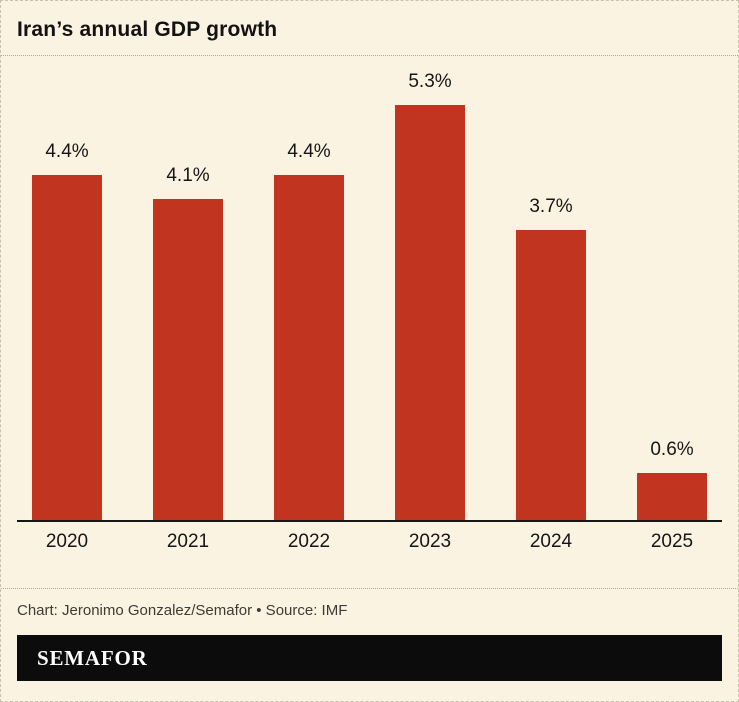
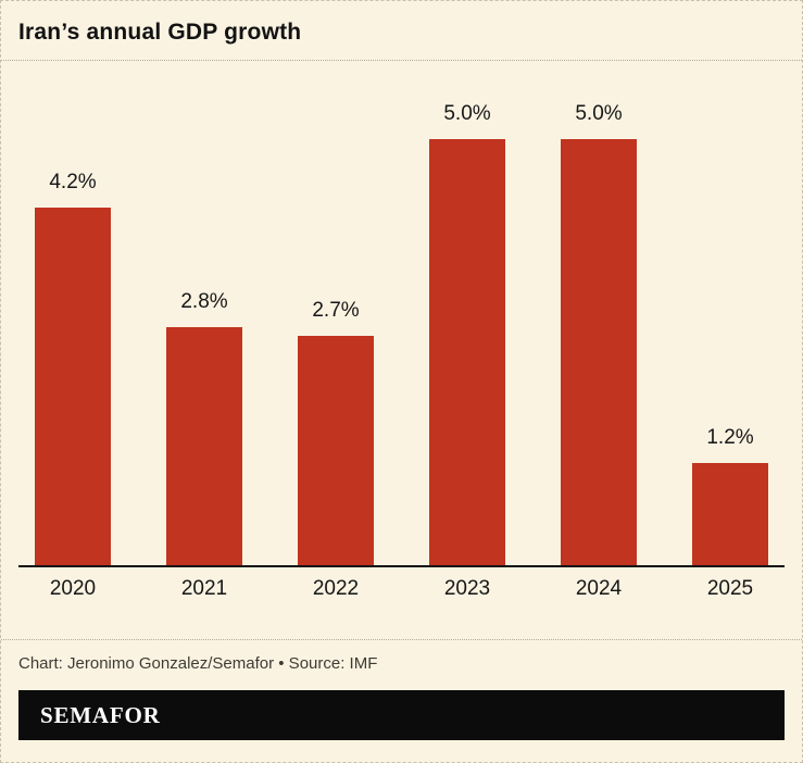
2020: 4.4% -> 4.2%
2021: 4.1% -> 2.8%
2022: 4.4% -> 2.7%
2023: 5.3% -> 5.0%
2024: 3.7% -> 5.0%
2025: 0.6% -> 1.2%
